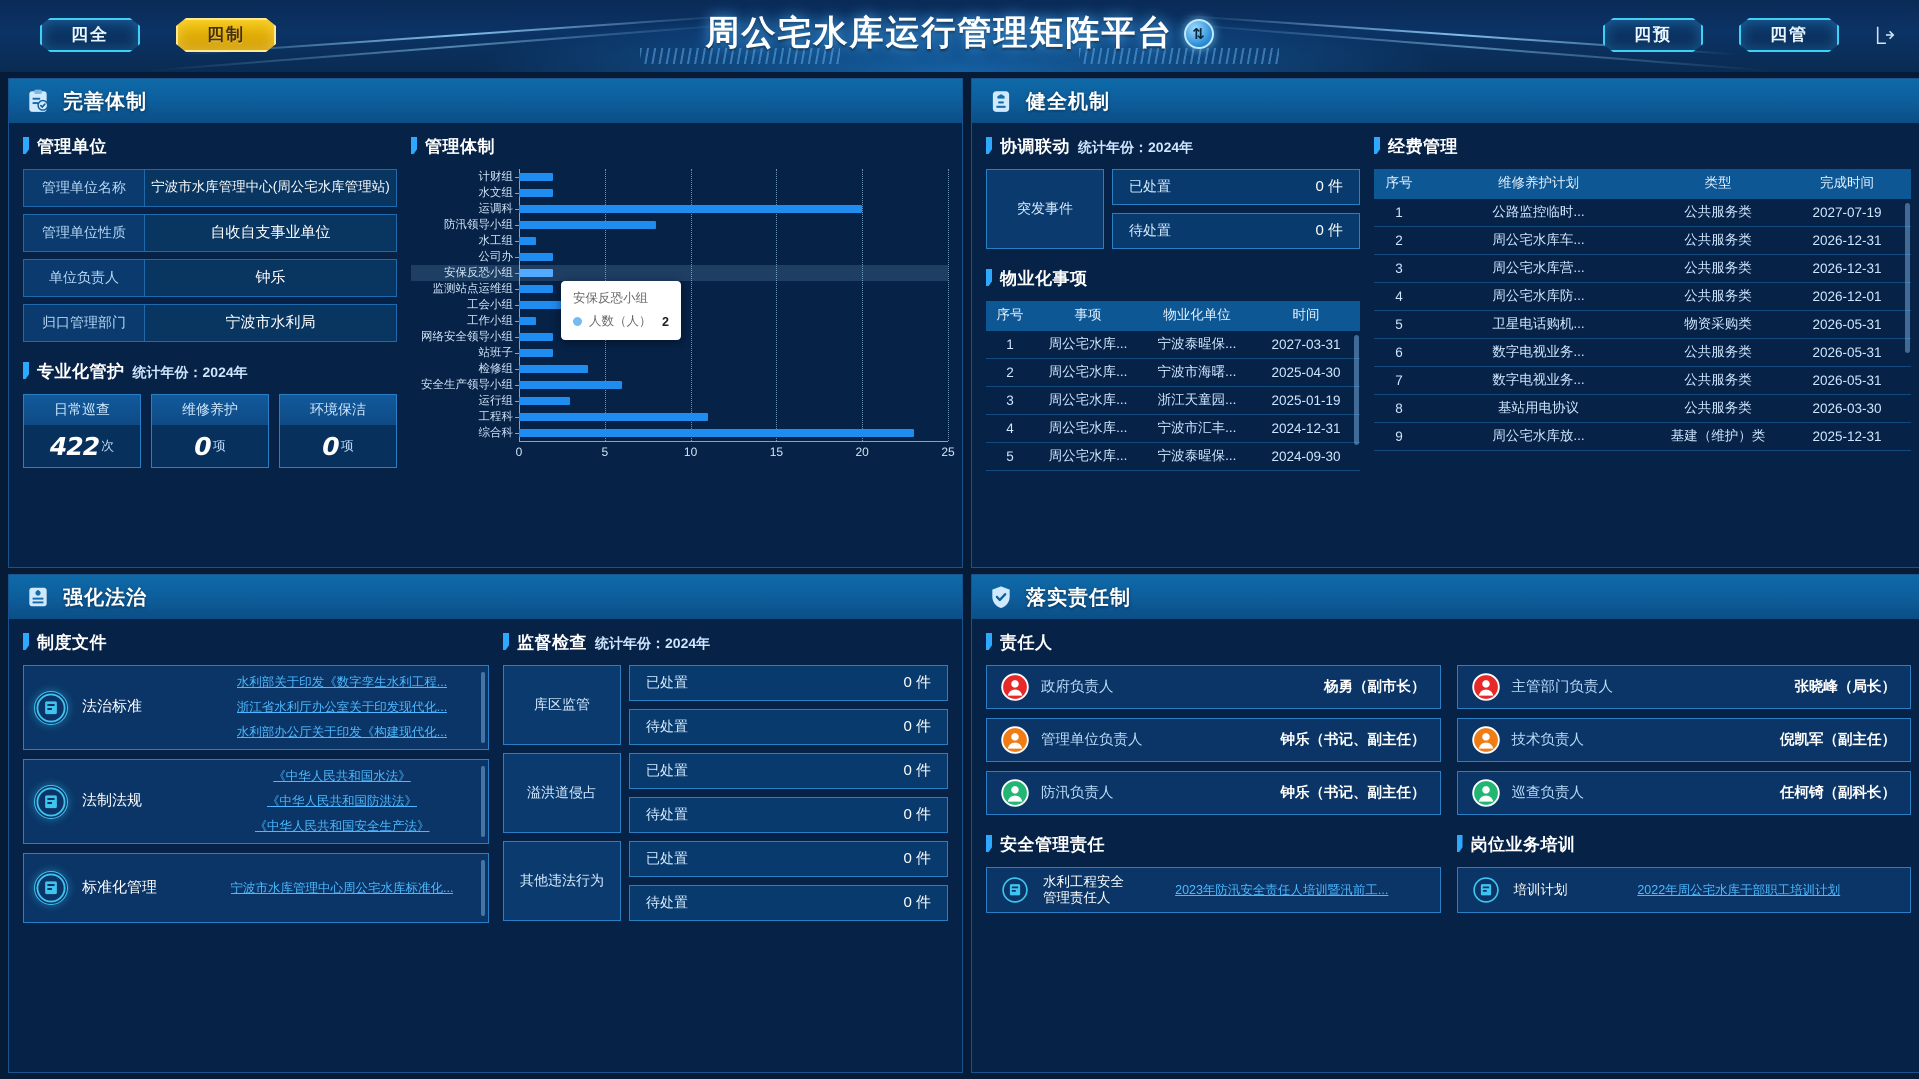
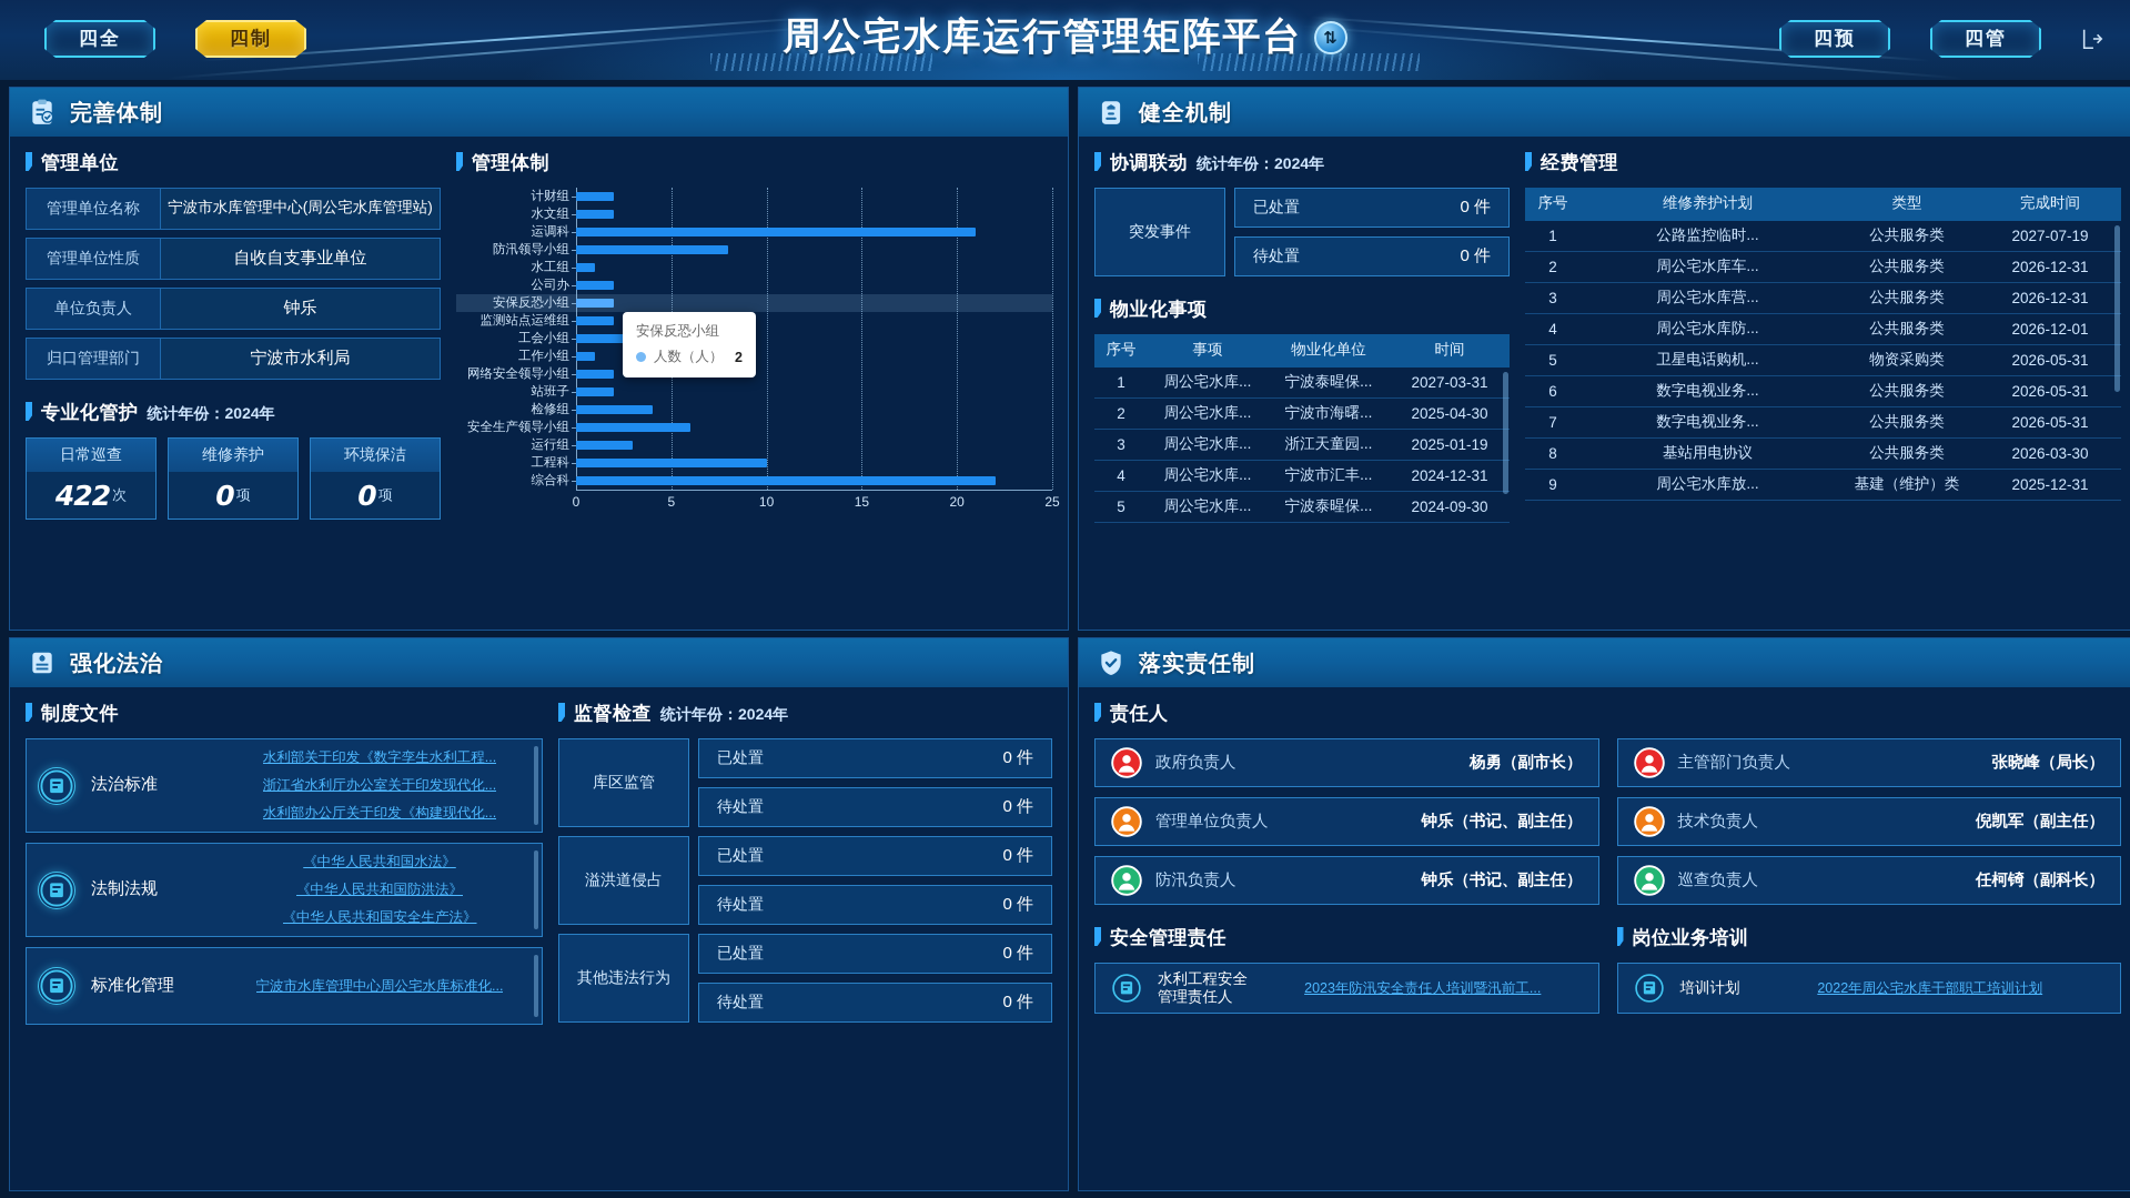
运调科: 20 -> 21
工程科: 11 -> 10
综合科: 23 -> 22
